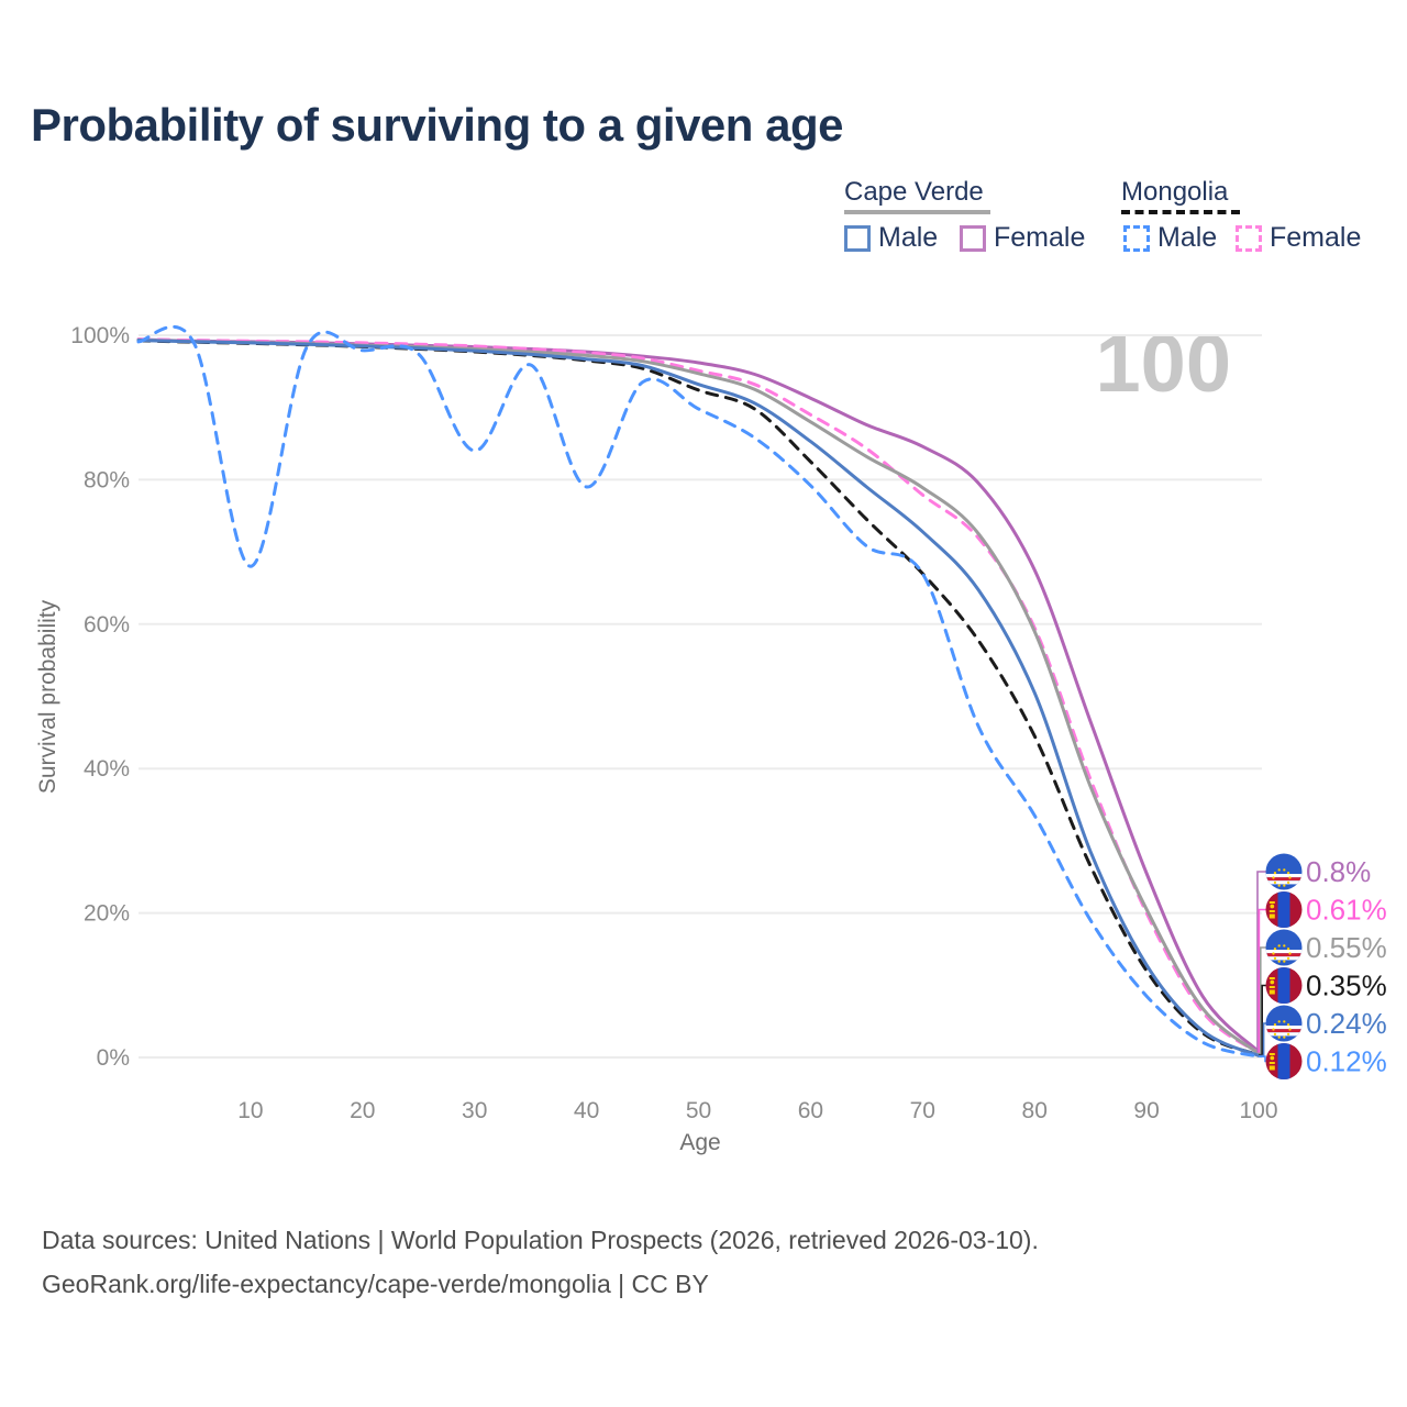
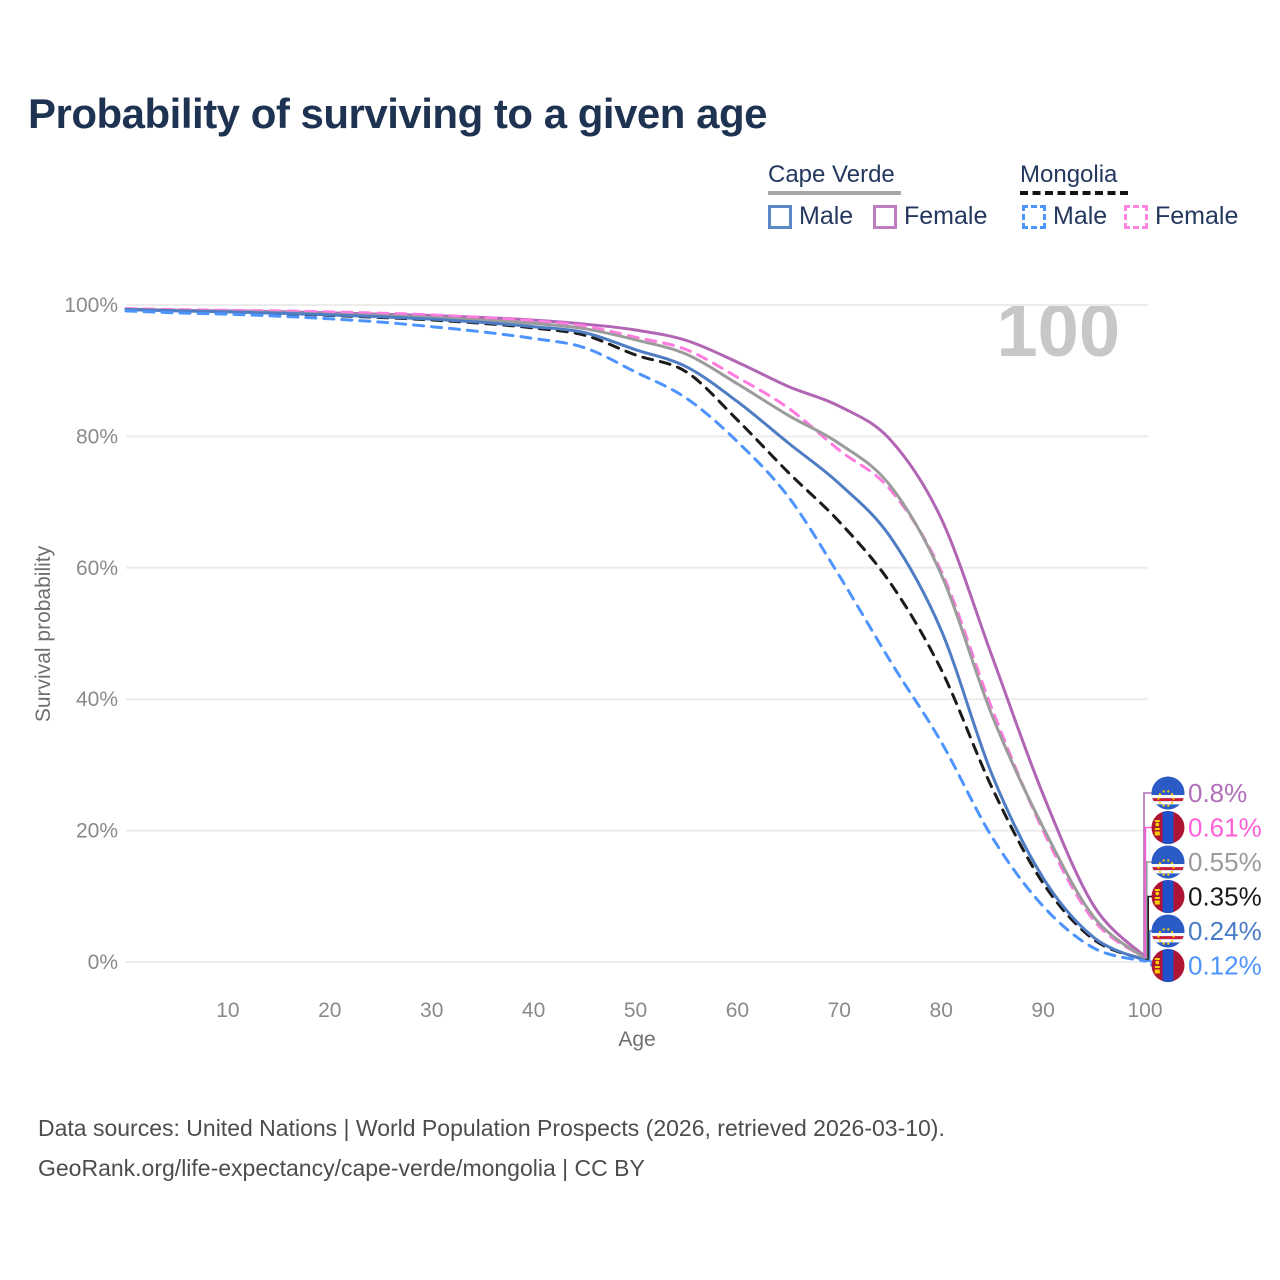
Mongolia Male/10: 68% -> 99%
Mongolia Male/30: 84% -> 97%
Mongolia Male/40: 79% -> 95%
Mongolia Male/70: 67% -> 59%
